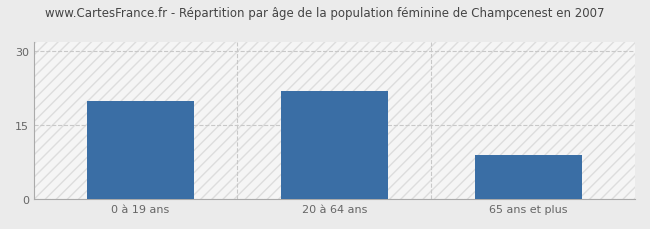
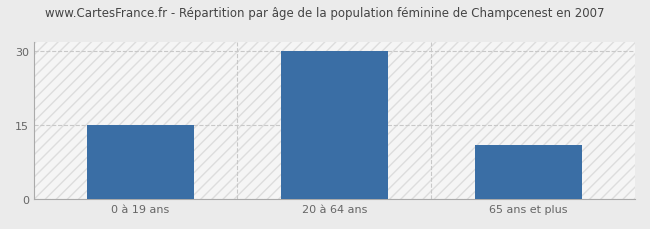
0 à 19 ans: 20 -> 15
20 à 64 ans: 22 -> 30
65 ans et plus: 9 -> 11
